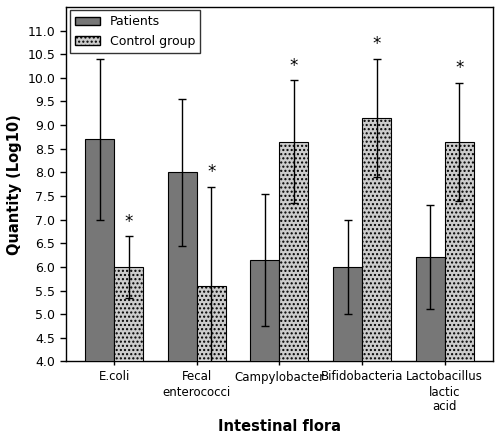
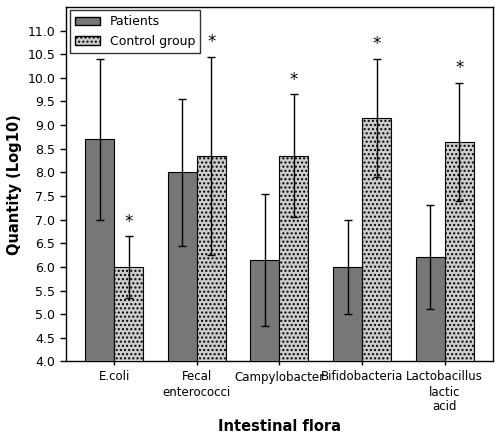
Control group/Fecal enterococci: 5.60 -> 8.35
Control group/Campylobacter: 8.65 -> 8.35
